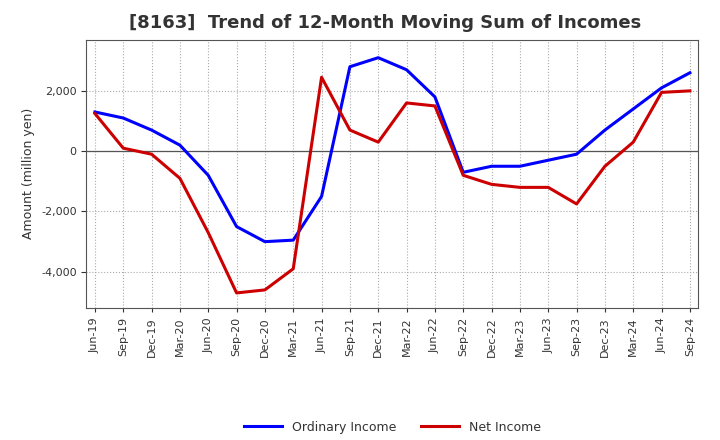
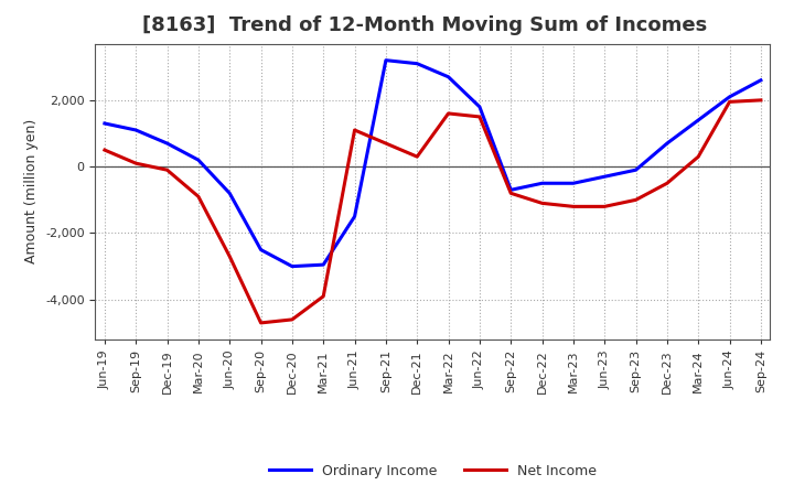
Net Income/Jun-19: 1,250 -> 500
Net Income/Jun-21: 2,450 -> 1,100
Ordinary Income/Sep-21: 2,800 -> 3,200
Net Income/Sep-23: -1,750 -> -1,000
